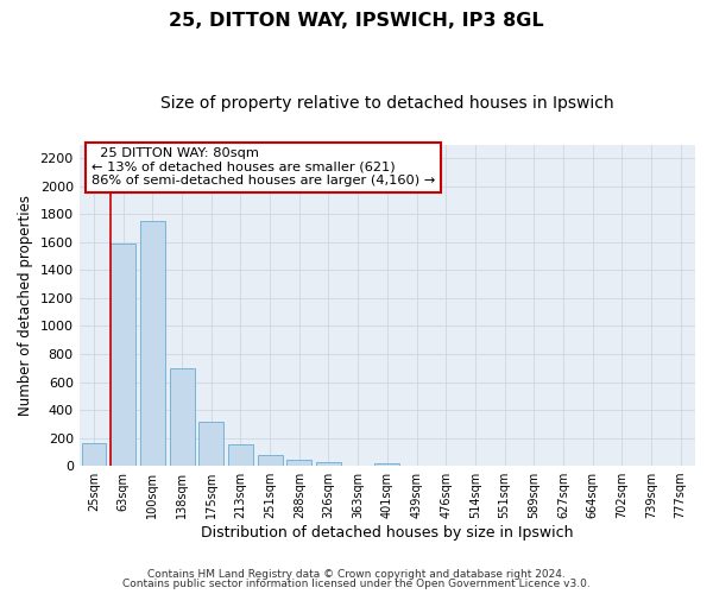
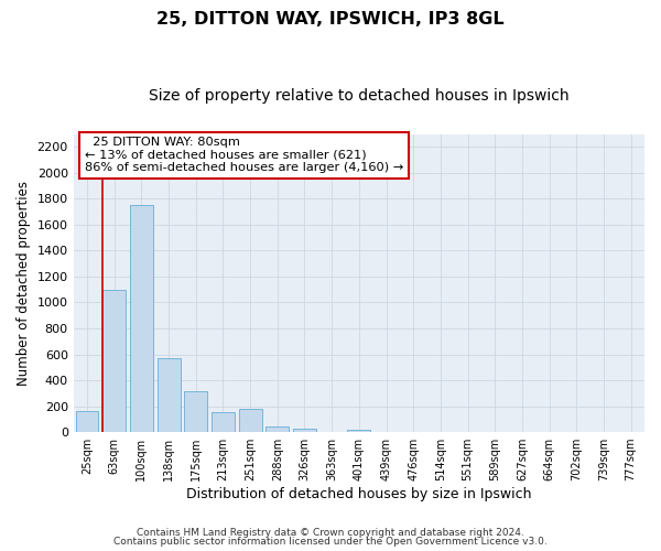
63sqm: 1590 -> 1100
138sqm: 700 -> 570
251sqm: 80 -> 180
